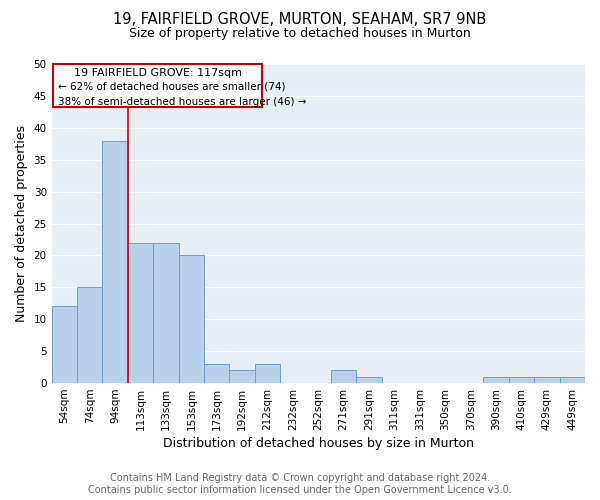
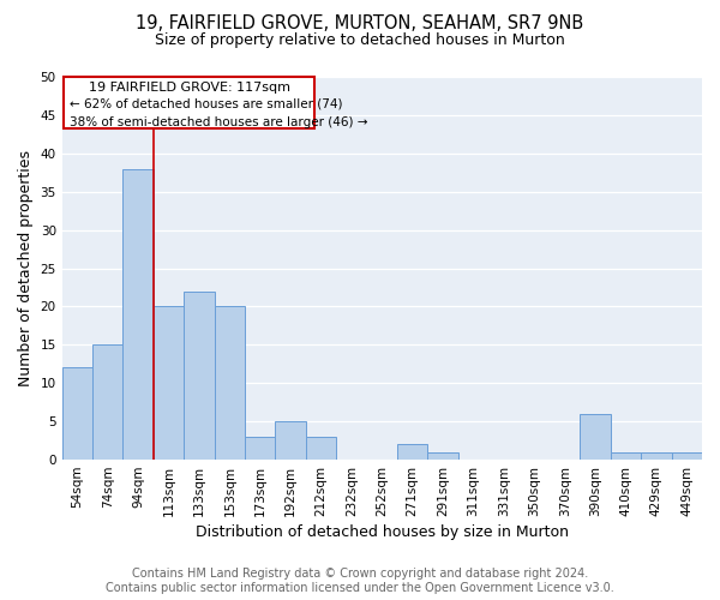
113sqm: 22 -> 20
192sqm: 2 -> 5
390sqm: 1 -> 6
